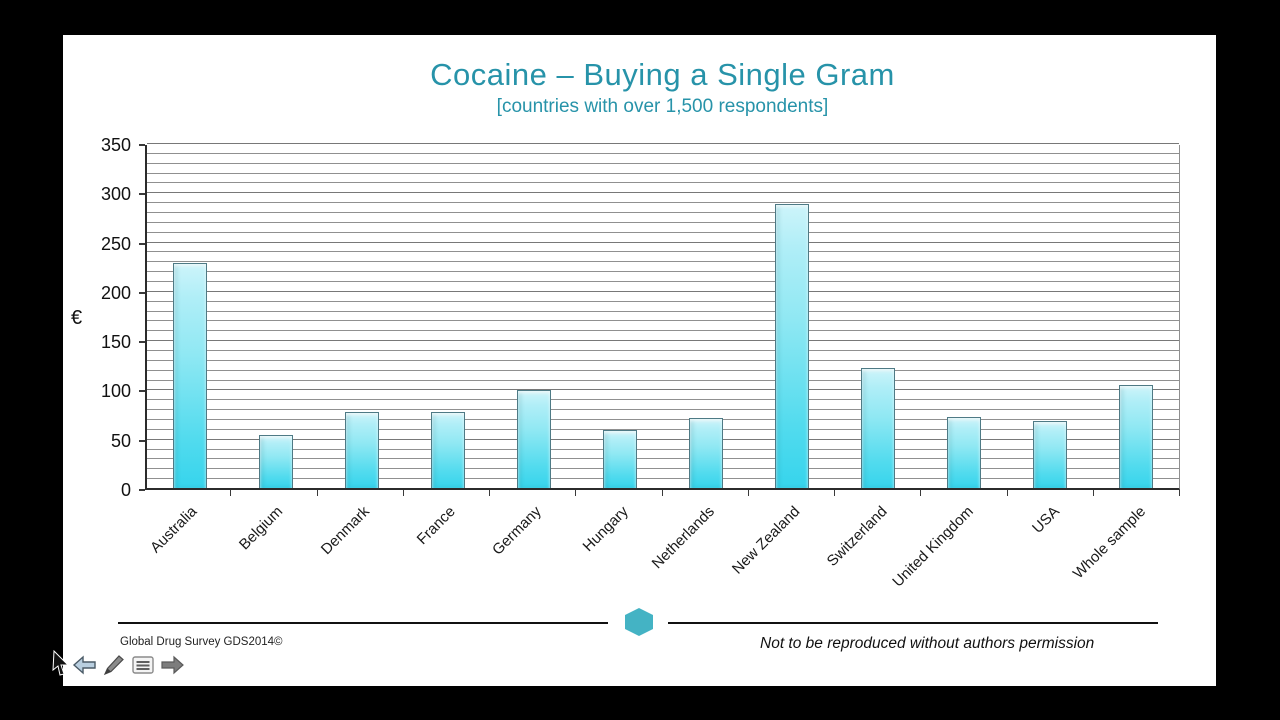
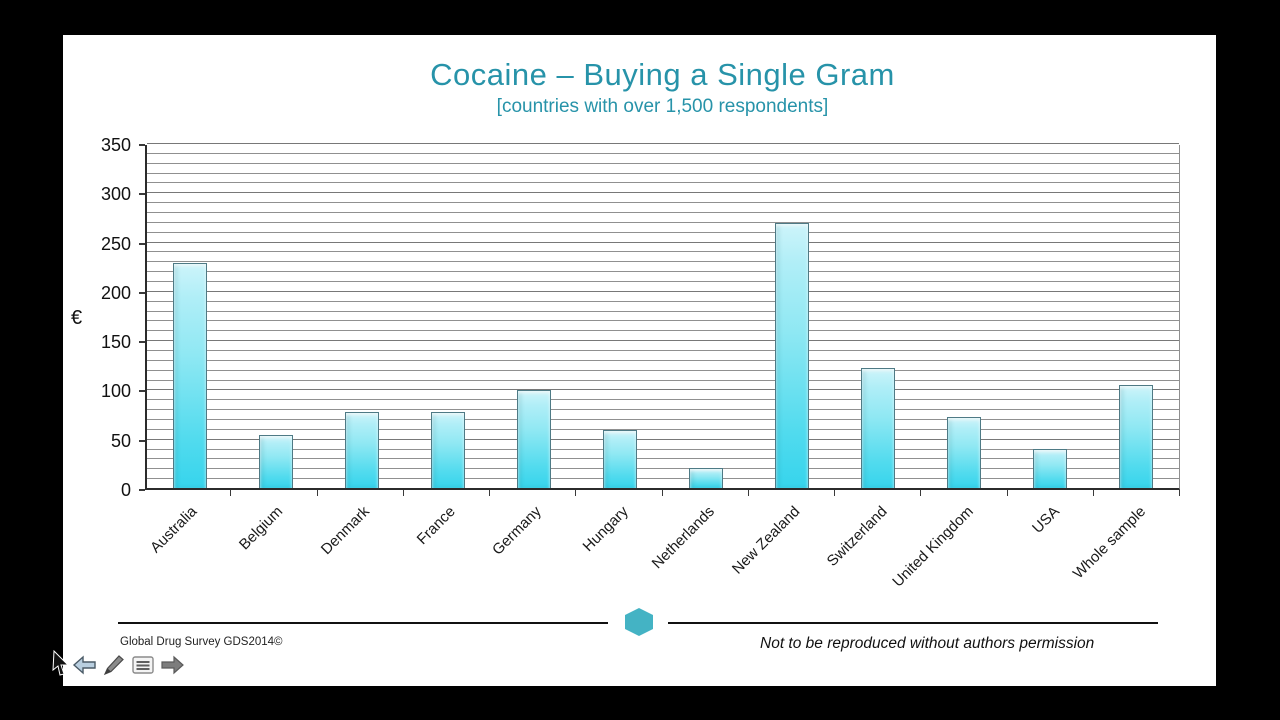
Netherlands: 70 -> 20
New Zealand: 290 -> 270
USA: 70 -> 40
